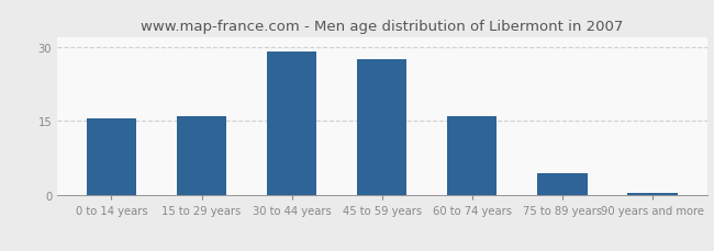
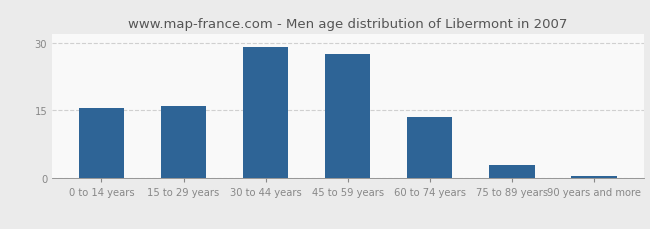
60 to 74 years: 16.0 -> 13.5
75 to 89 years: 4.5 -> 3.0
